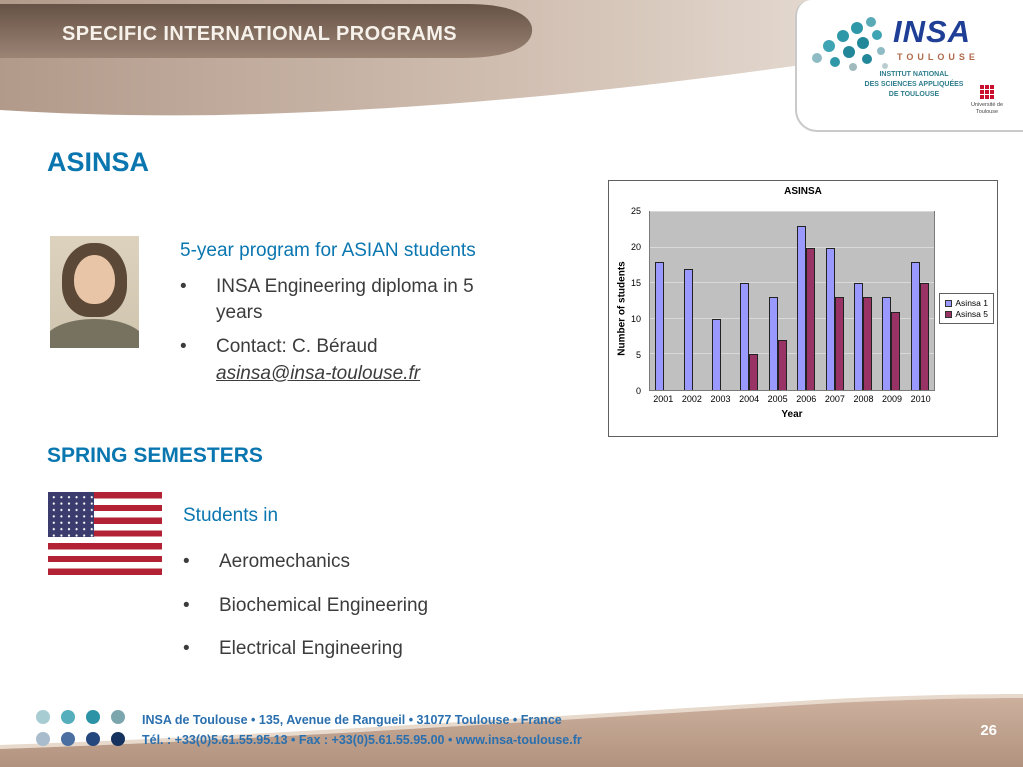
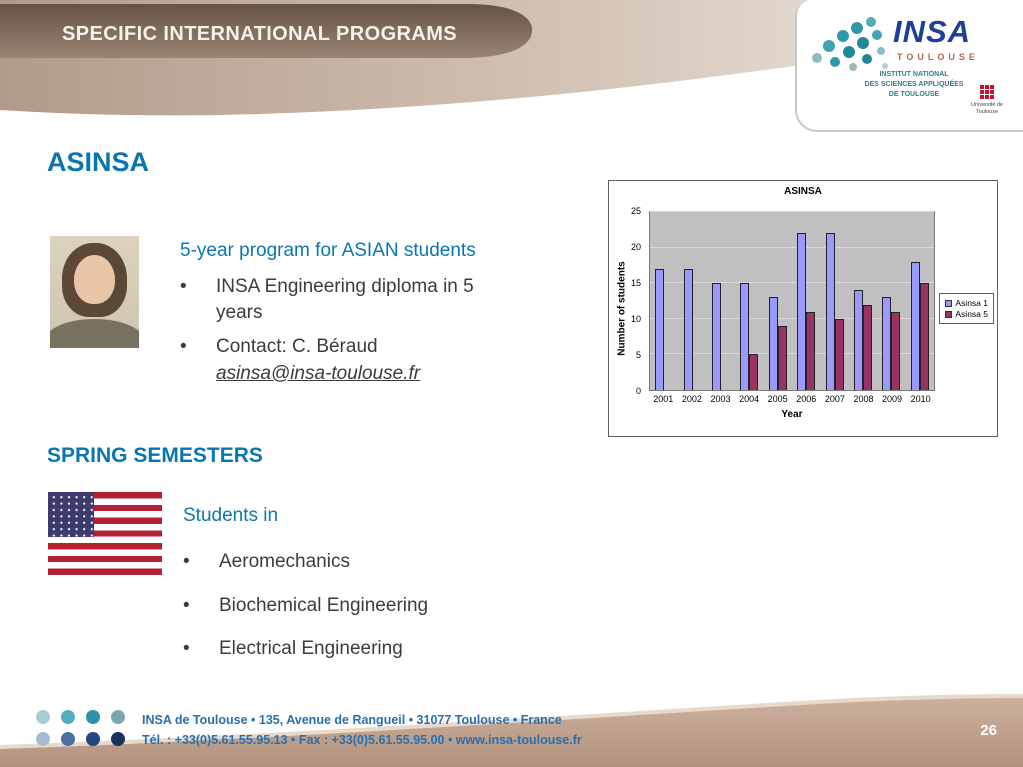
Asinsa 1/2001: 18 -> 17
Asinsa 1/2003: 10 -> 15
Asinsa 5/2005: 7 -> 9
Asinsa 1/2006: 23 -> 22
Asinsa 5/2006: 20 -> 11
Asinsa 1/2007: 20 -> 22
Asinsa 5/2007: 13 -> 10
Asinsa 1/2008: 15 -> 14
Asinsa 5/2008: 13 -> 12
